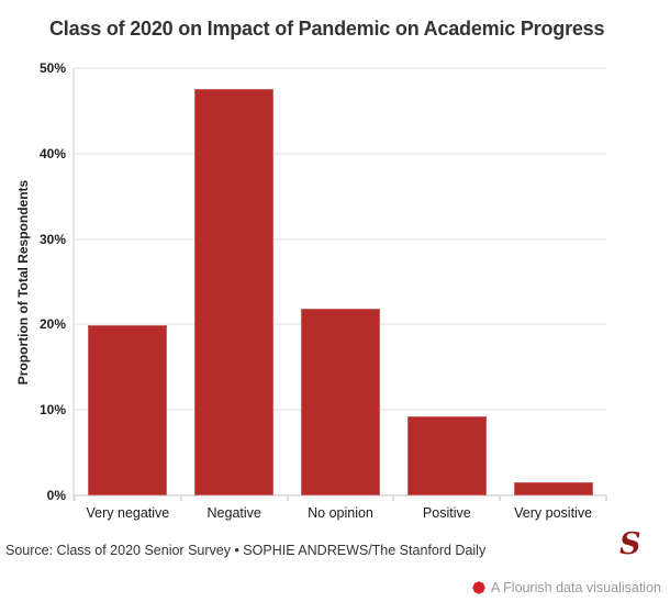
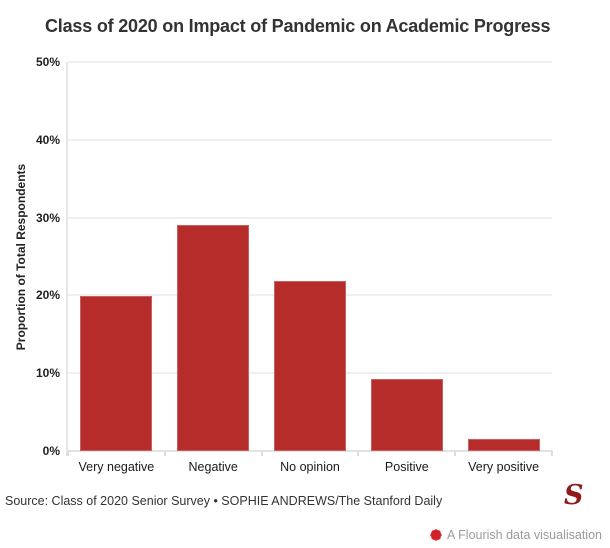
Negative: 48% -> 29%
